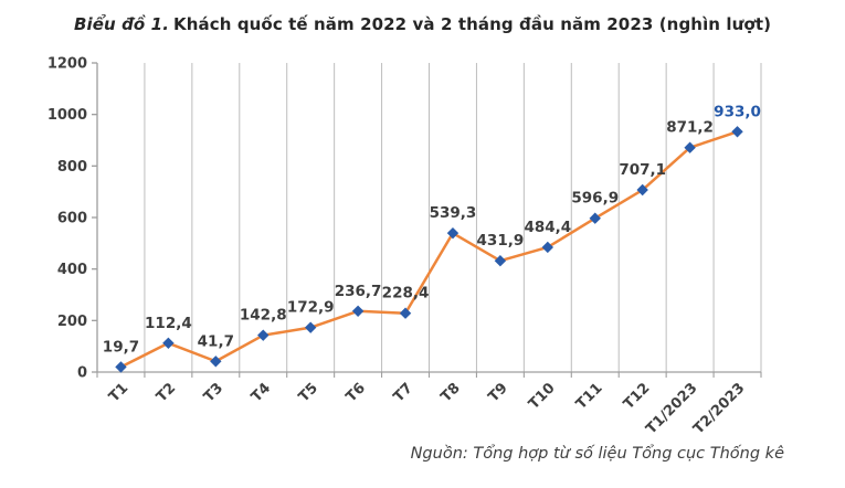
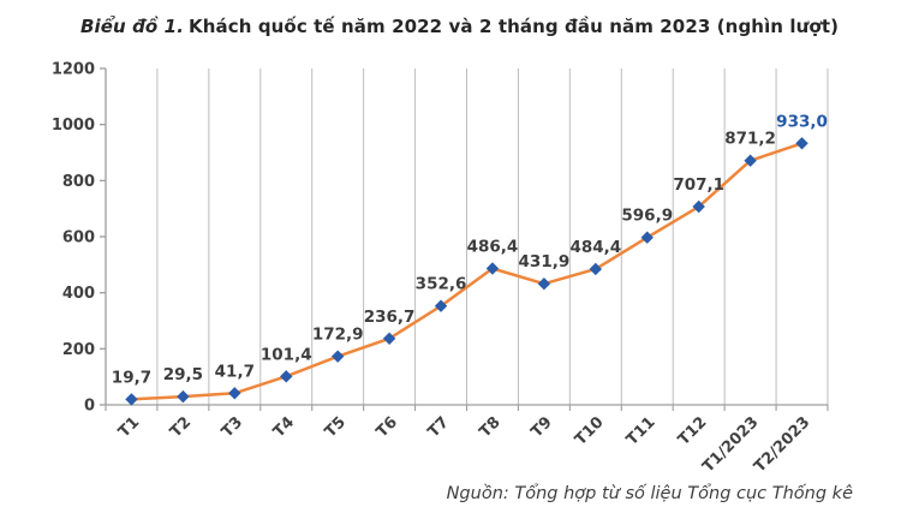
T2: 112,4 -> 29,5
T4: 142,8 -> 101,4
T7: 228,4 -> 352,6
T8: 539,3 -> 486,4
